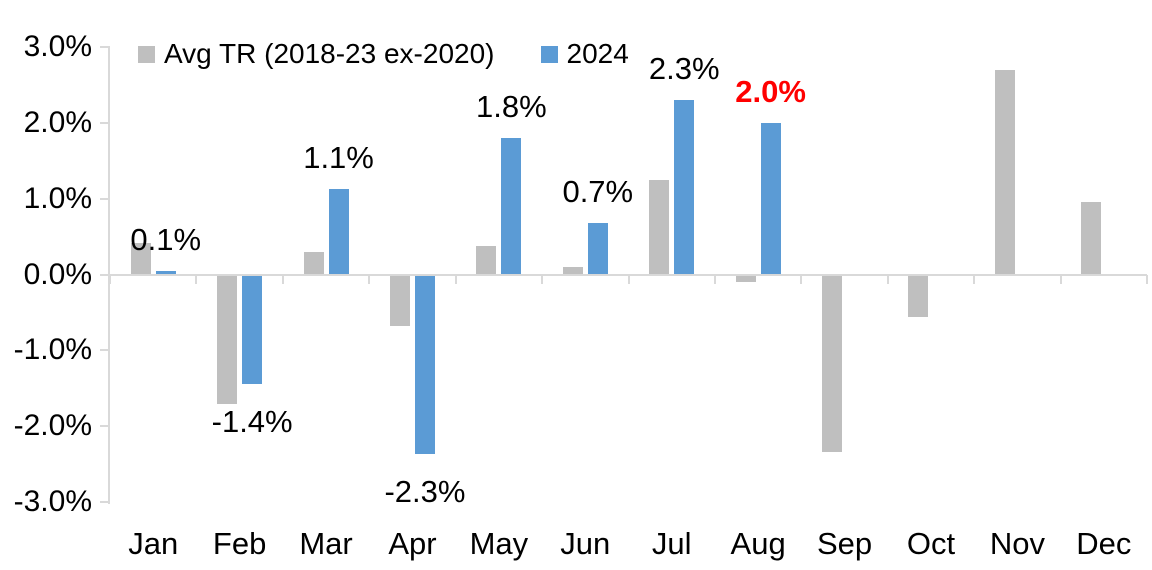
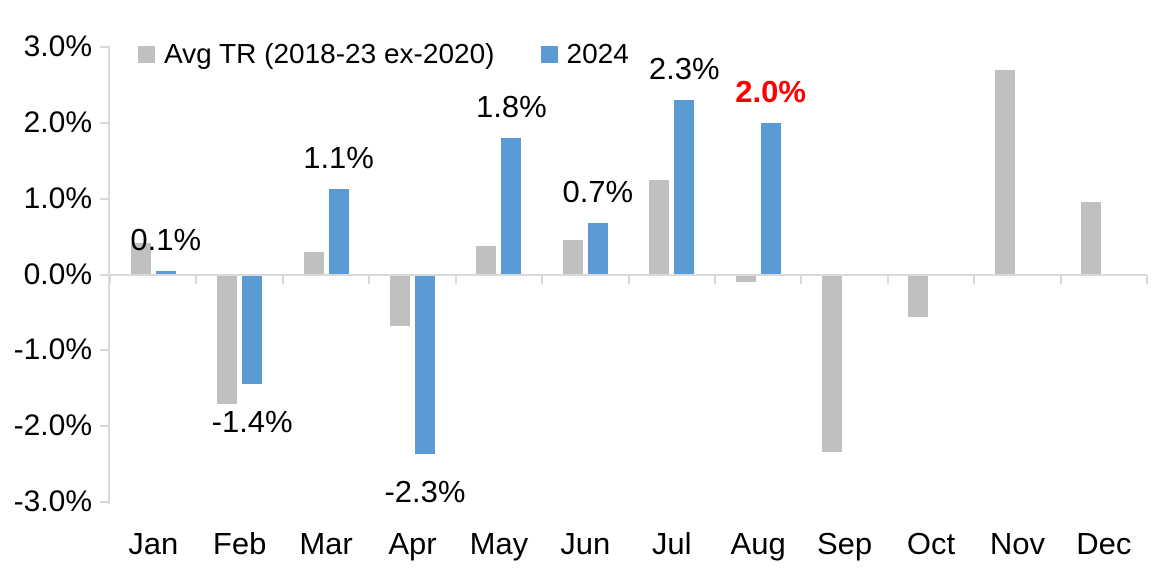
Avg TR (2018-23 ex-2020)/Jun: 0.1% -> 0.5%
